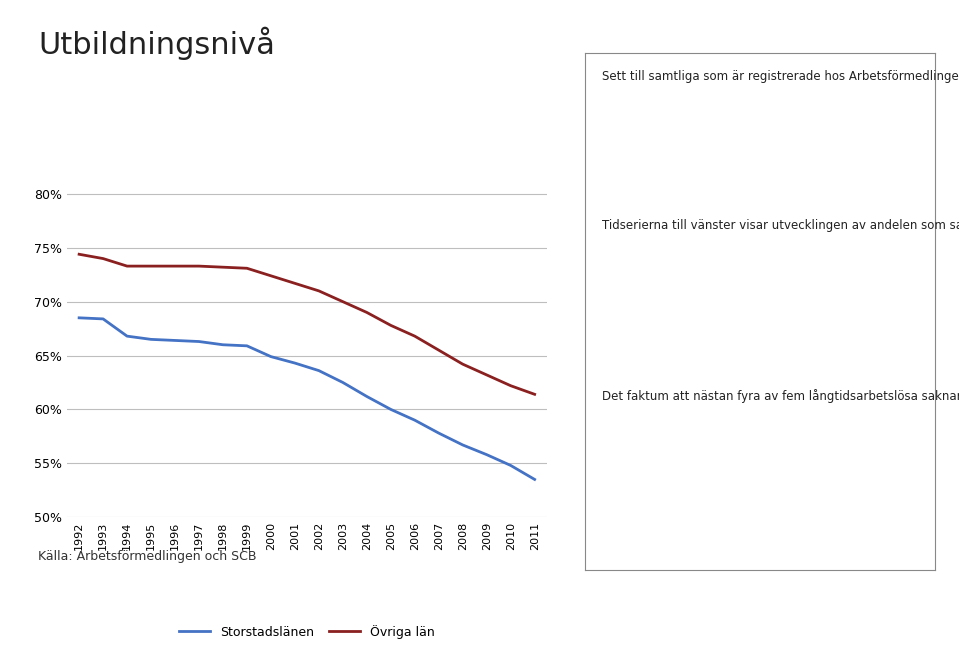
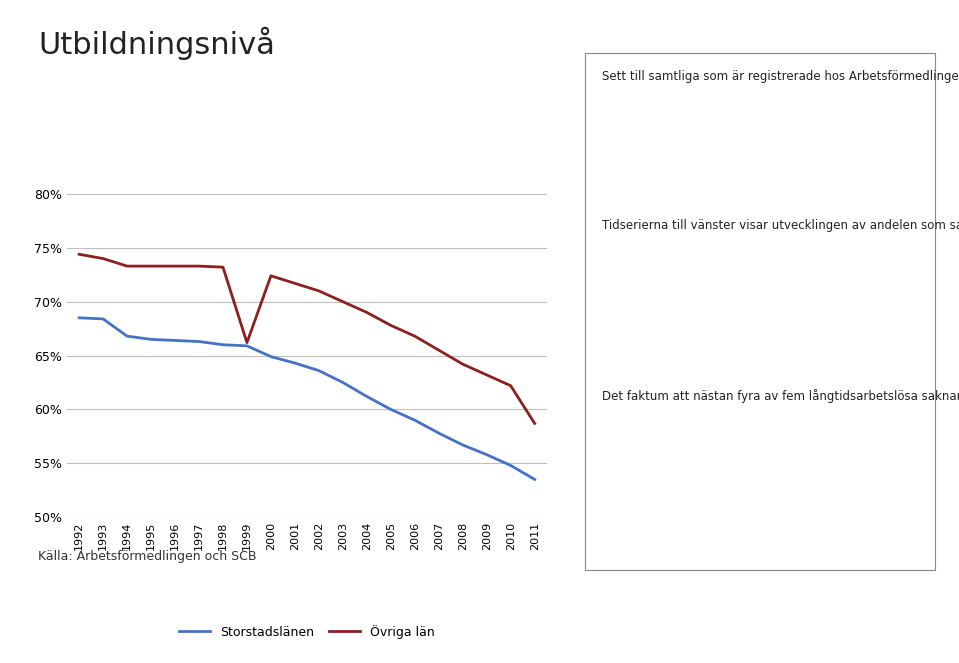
Övriga län/1999: 73.1% -> 66.2%
Övriga län/2011: 61.4% -> 58.7%
